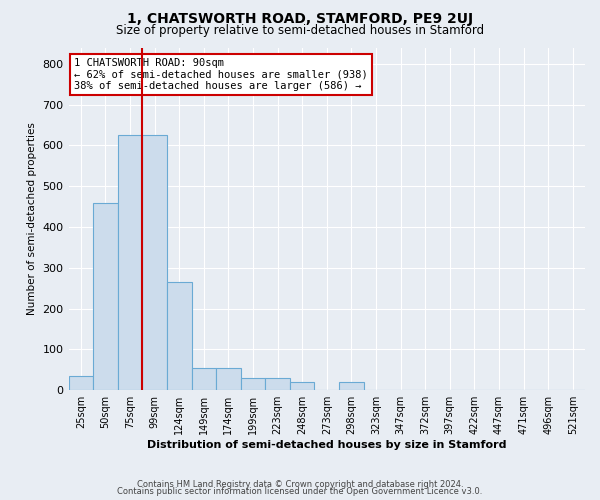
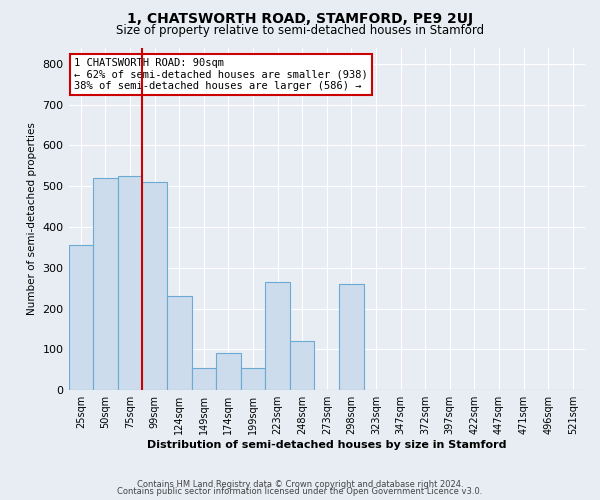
25sqm: 35 -> 355
50sqm: 460 -> 520
75sqm: 625 -> 525
99sqm: 625 -> 510
124sqm: 265 -> 230
174sqm: 55 -> 90
199sqm: 30 -> 55
223sqm: 30 -> 265
248sqm: 20 -> 120
298sqm: 20 -> 260
